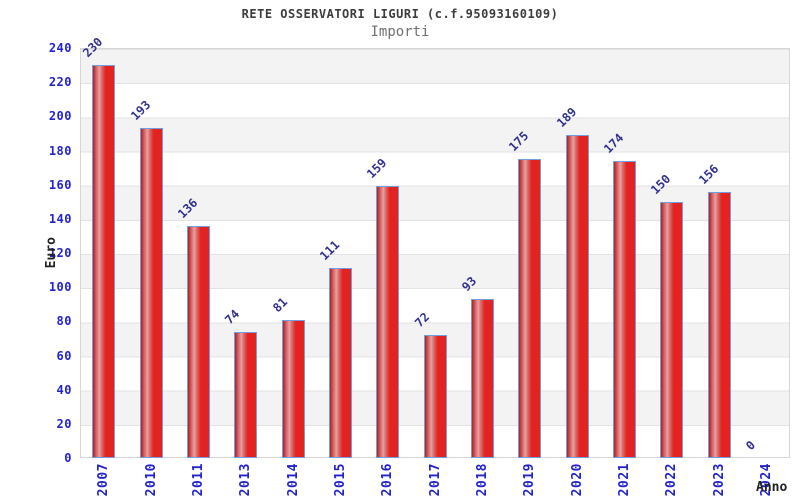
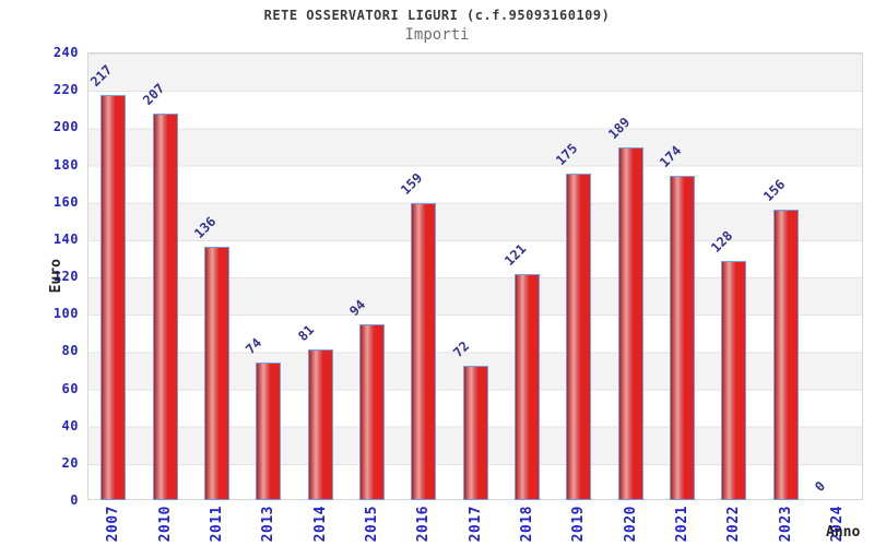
2007: 230 -> 217
2010: 193 -> 207
2015: 111 -> 94
2018: 93 -> 121
2022: 150 -> 128
